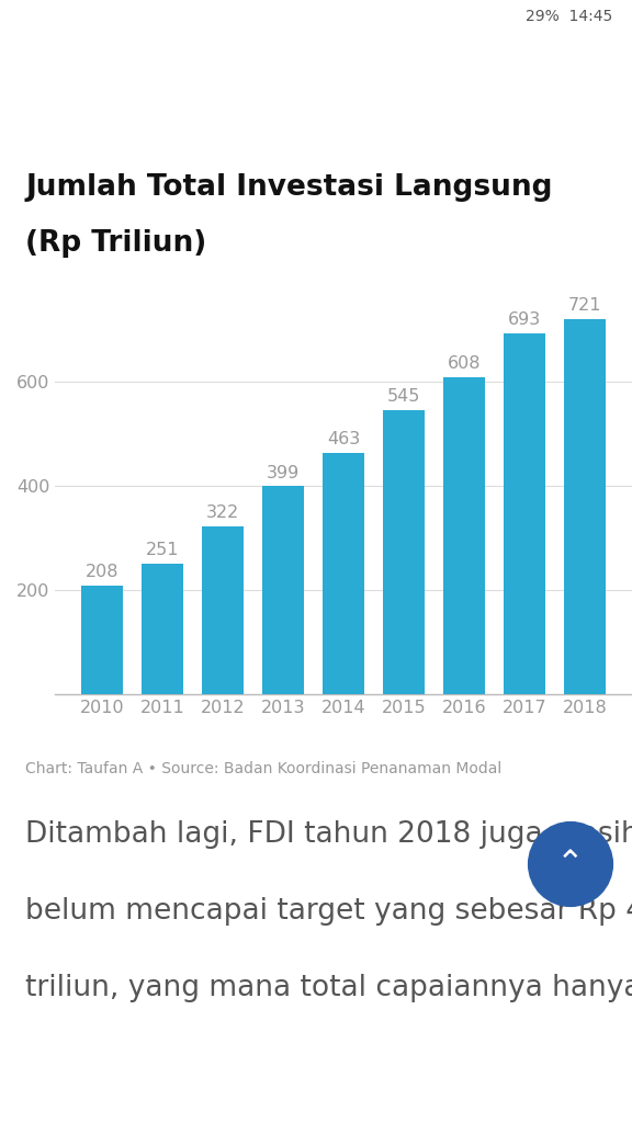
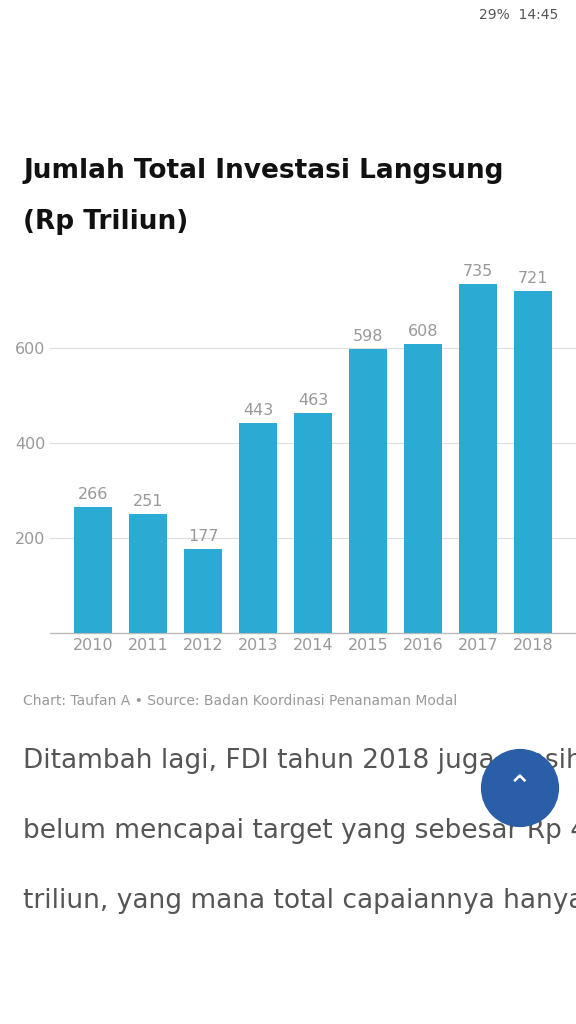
2010: 208 -> 266
2012: 322 -> 177
2013: 399 -> 443
2015: 545 -> 598
2017: 693 -> 735
